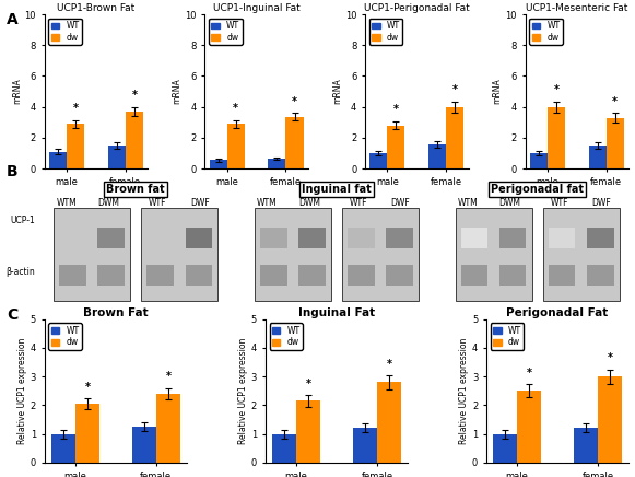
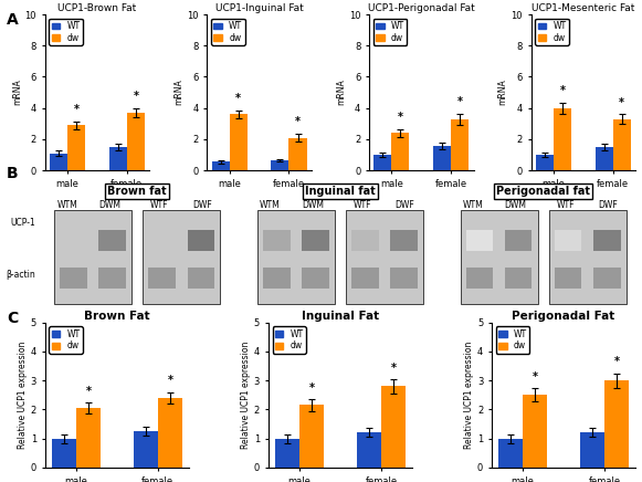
UCP1-Inguinal Fat/dw/male: 2.9 -> 3.6
UCP1-Inguinal Fat/dw/female: 3.4 -> 2.1
UCP1-Perigonadal Fat/dw/male: 2.8 -> 2.4
UCP1-Perigonadal Fat/dw/female: 4.0 -> 3.3
